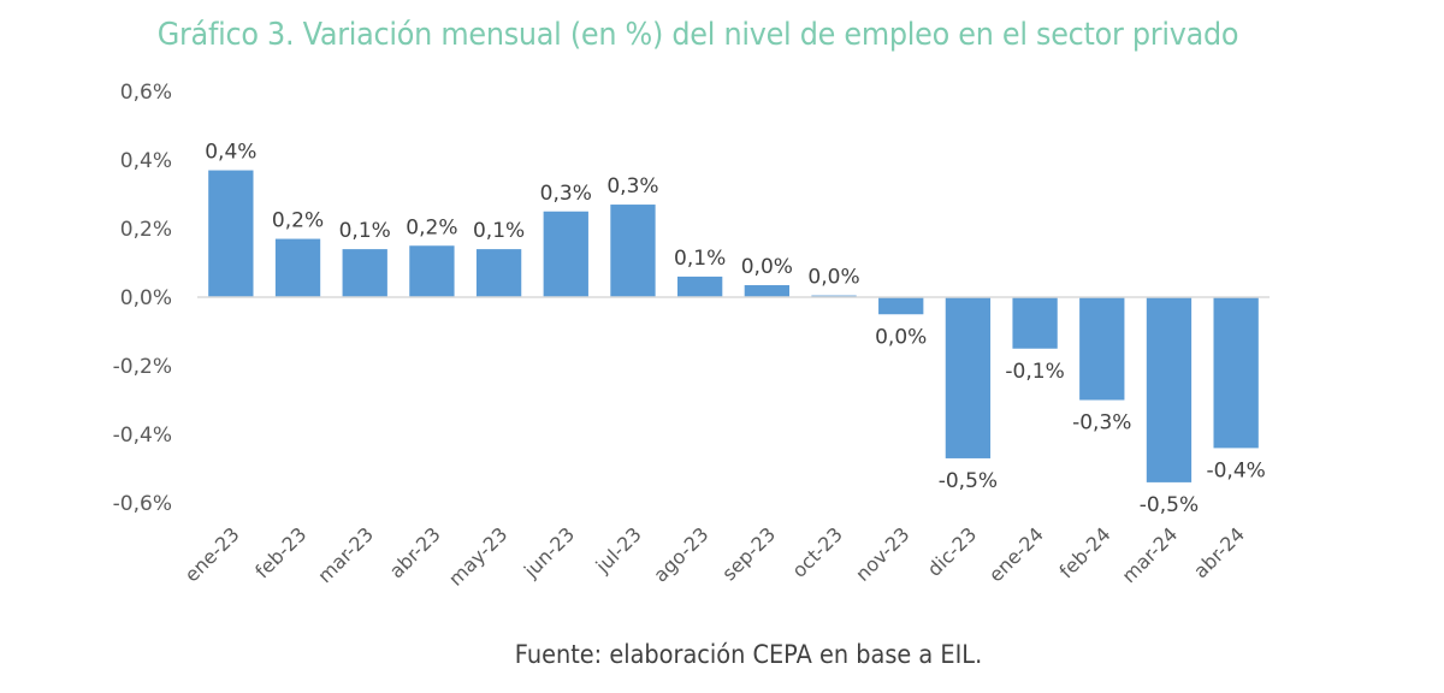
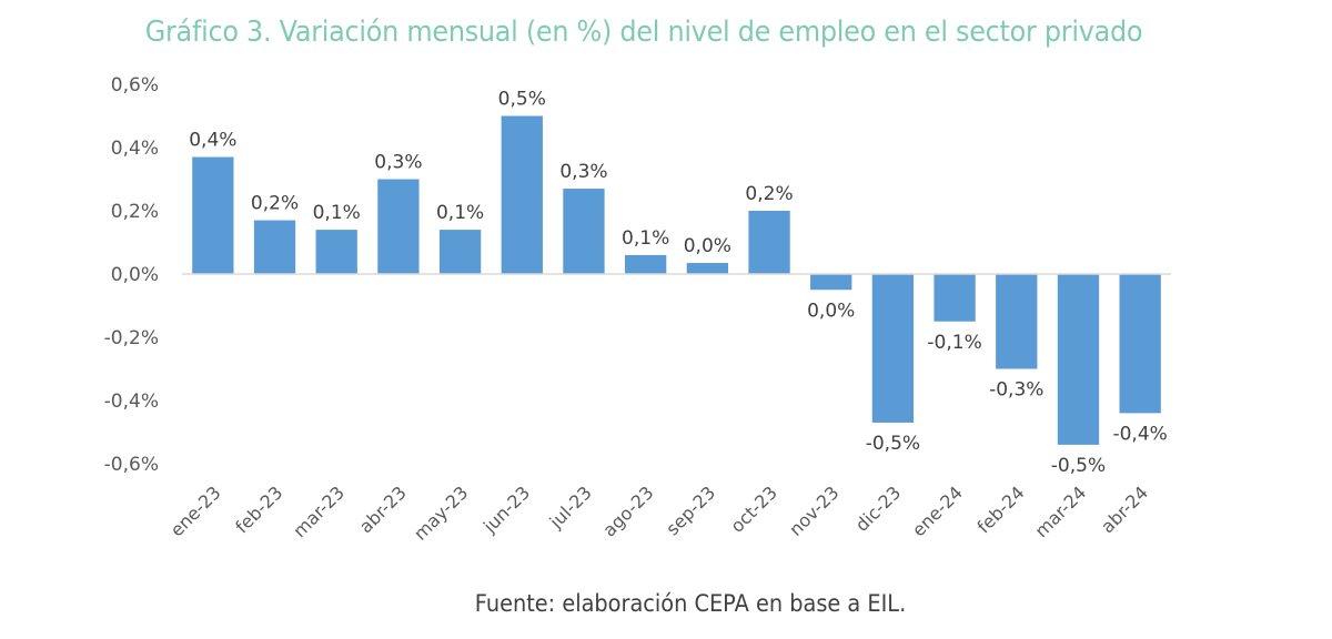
abr-23: 0,2% -> 0,3%
jun-23: 0,3% -> 0,5%
oct-23: 0,0% -> 0,2%
